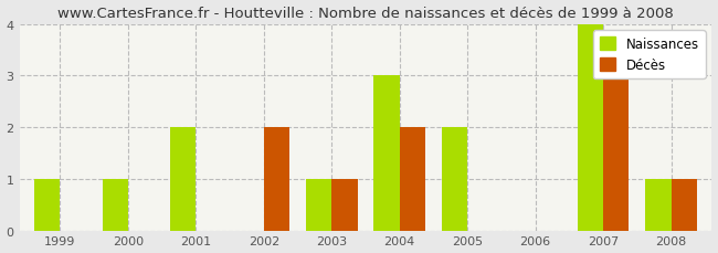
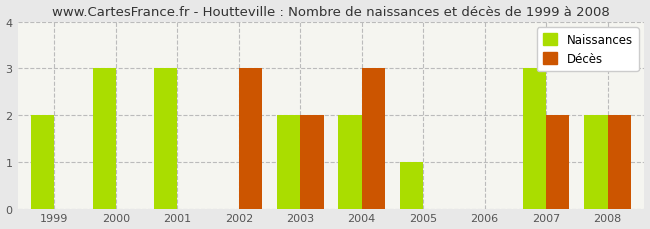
Naissances/1999: 1 -> 2
Naissances/2000: 1 -> 3
Naissances/2001: 2 -> 3
Décès/2002: 2 -> 3
Naissances/2003: 1 -> 2
Décès/2003: 1 -> 2
Naissances/2004: 3 -> 2
Décès/2004: 2 -> 3
Naissances/2005: 2 -> 1
Naissances/2007: 4 -> 3
Décès/2007: 3 -> 2
Naissances/2008: 1 -> 2
Décès/2008: 1 -> 2
